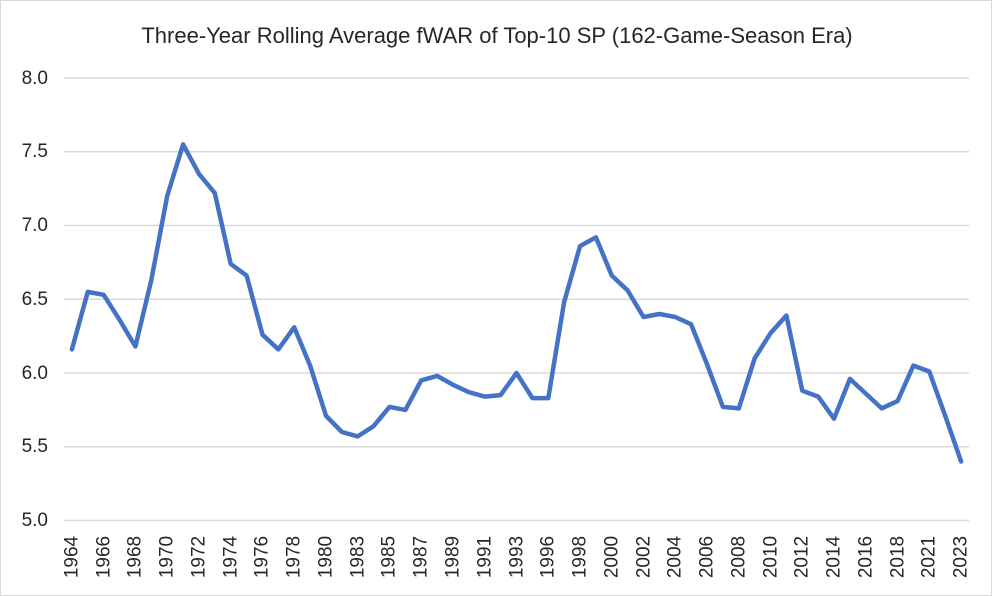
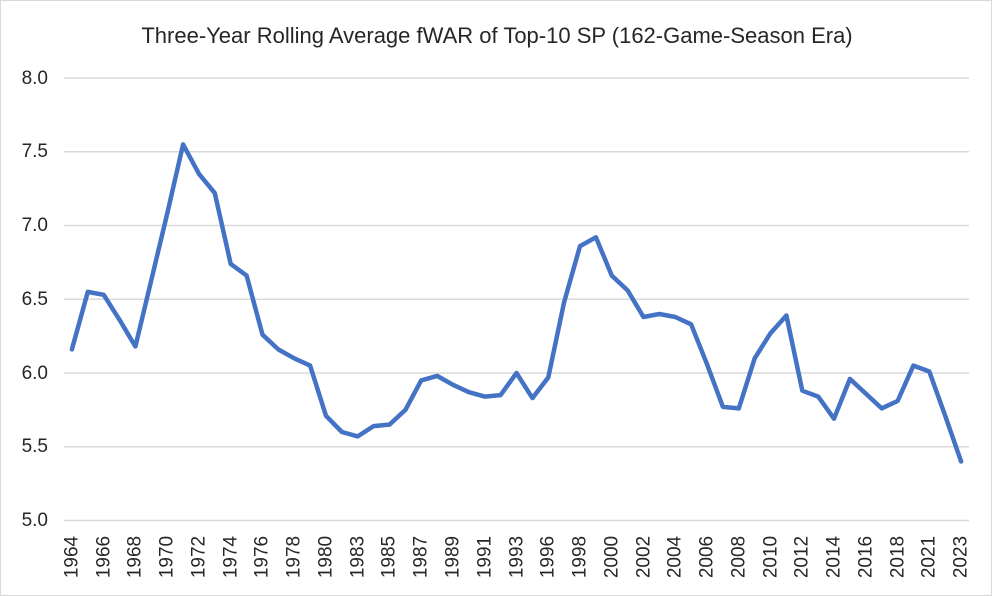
1970: 7.20 -> 7.08
1978: 6.31 -> 6.10
1985: 5.77 -> 5.65
1996: 5.83 -> 5.97
